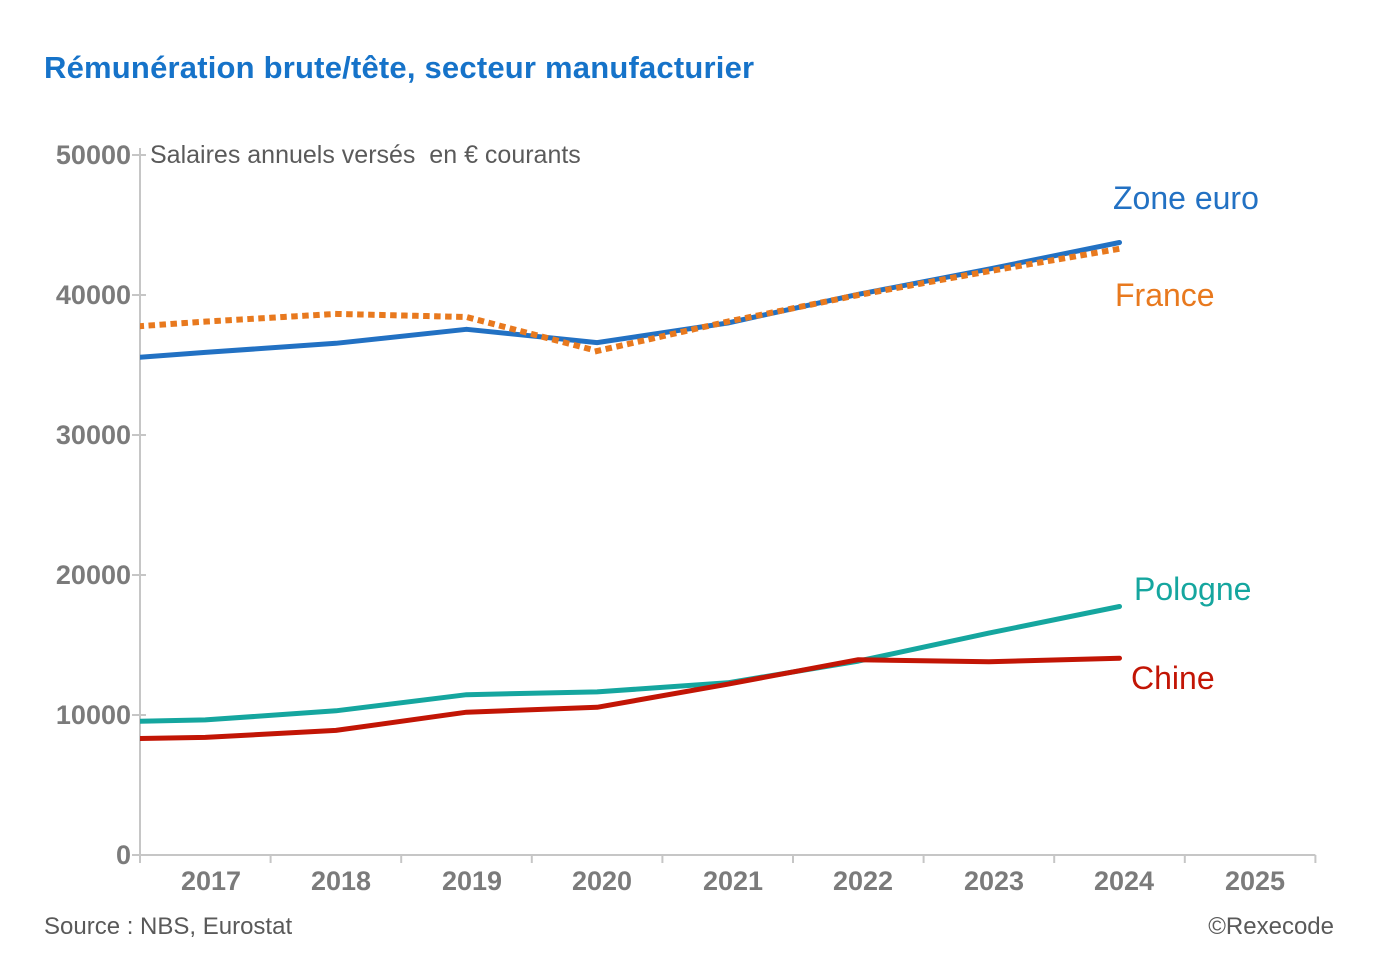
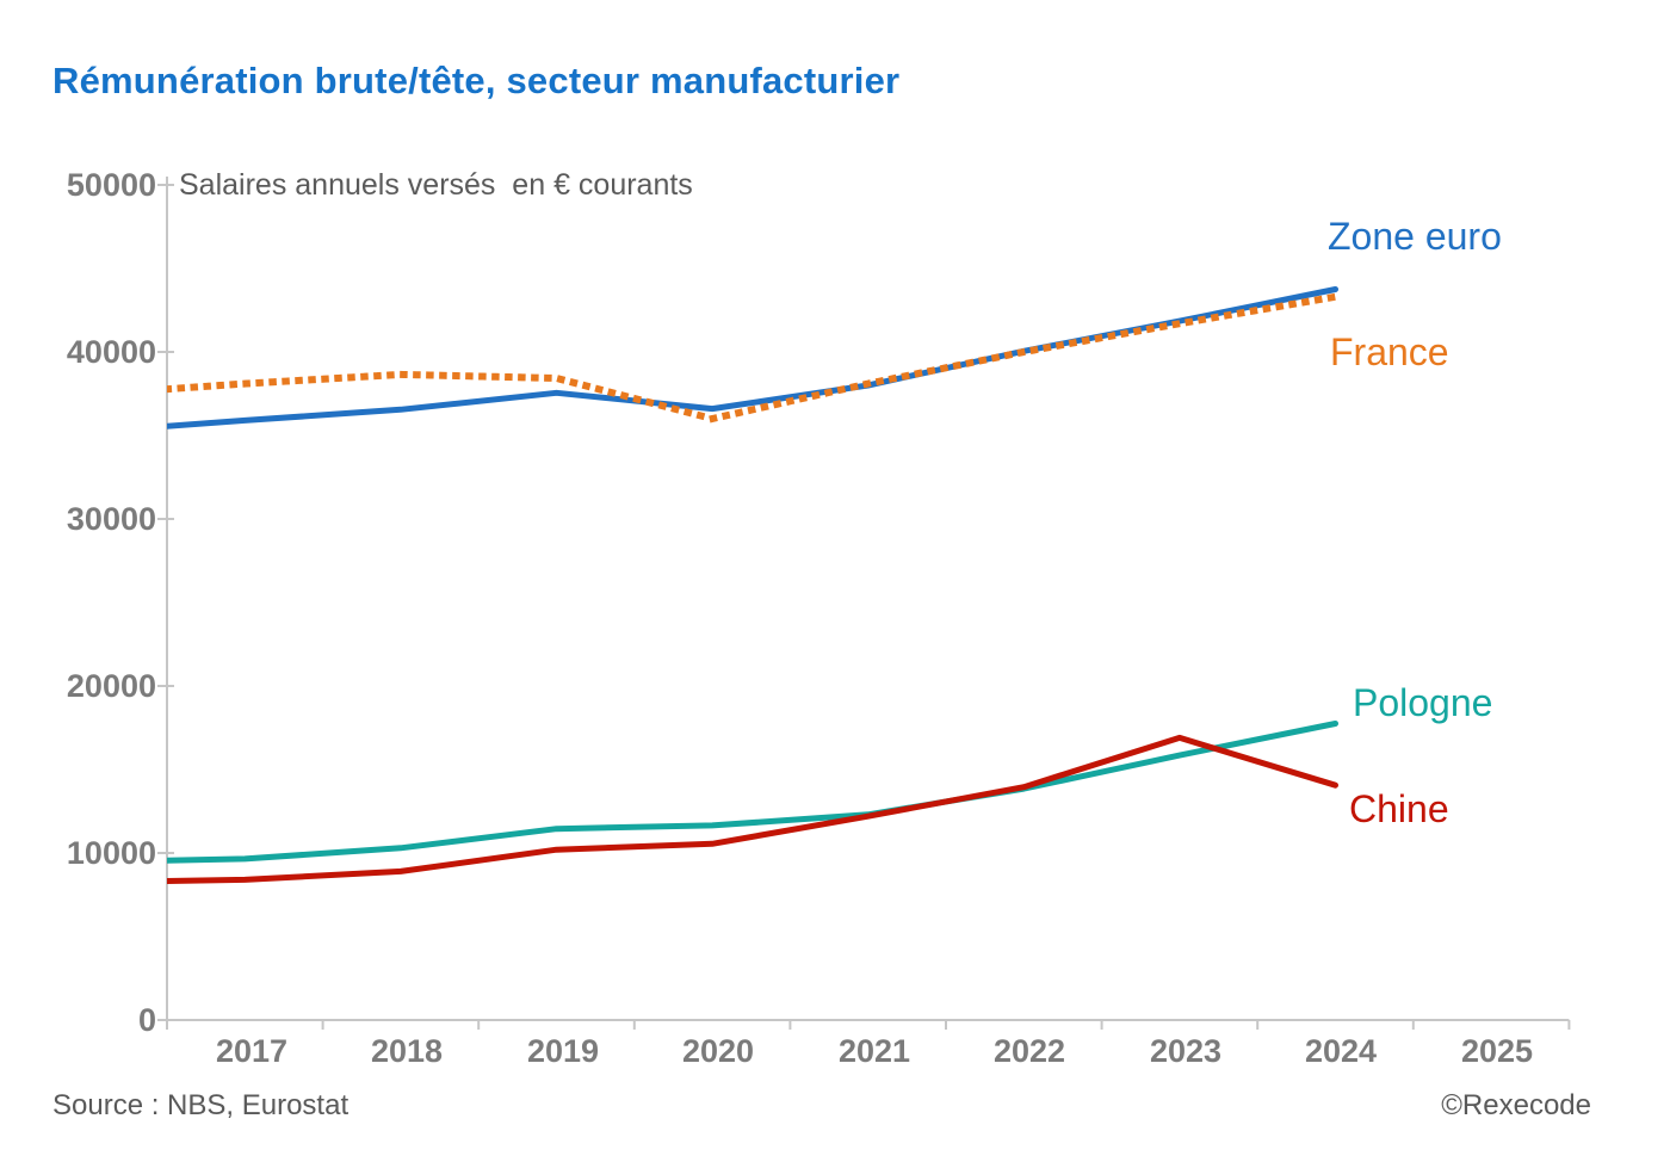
Chine/2023: 13800 -> 16900
